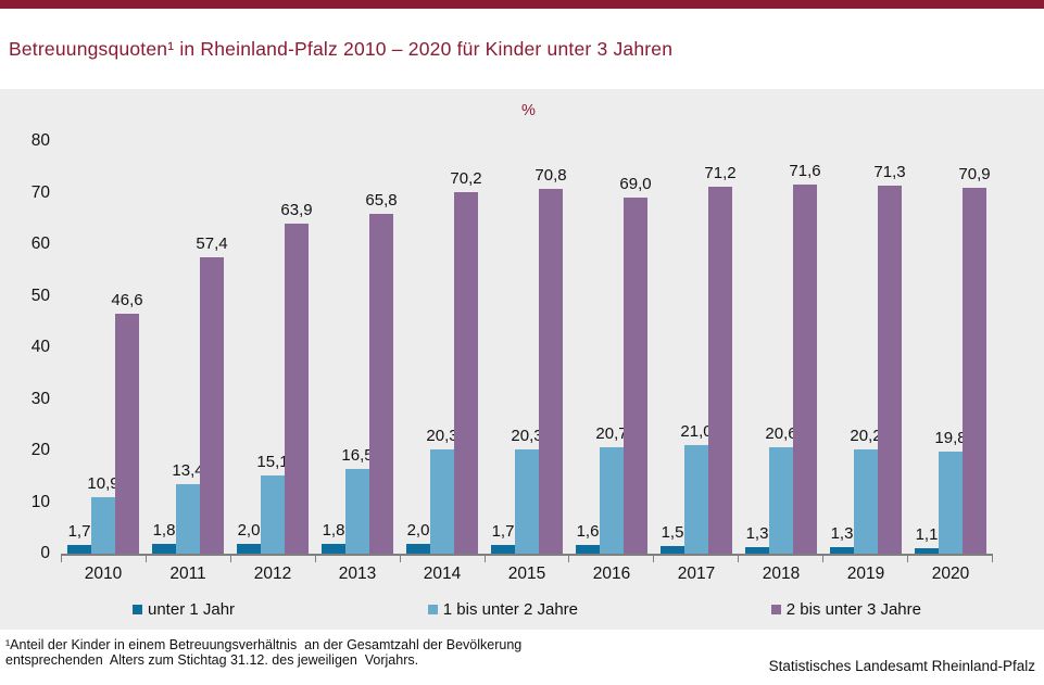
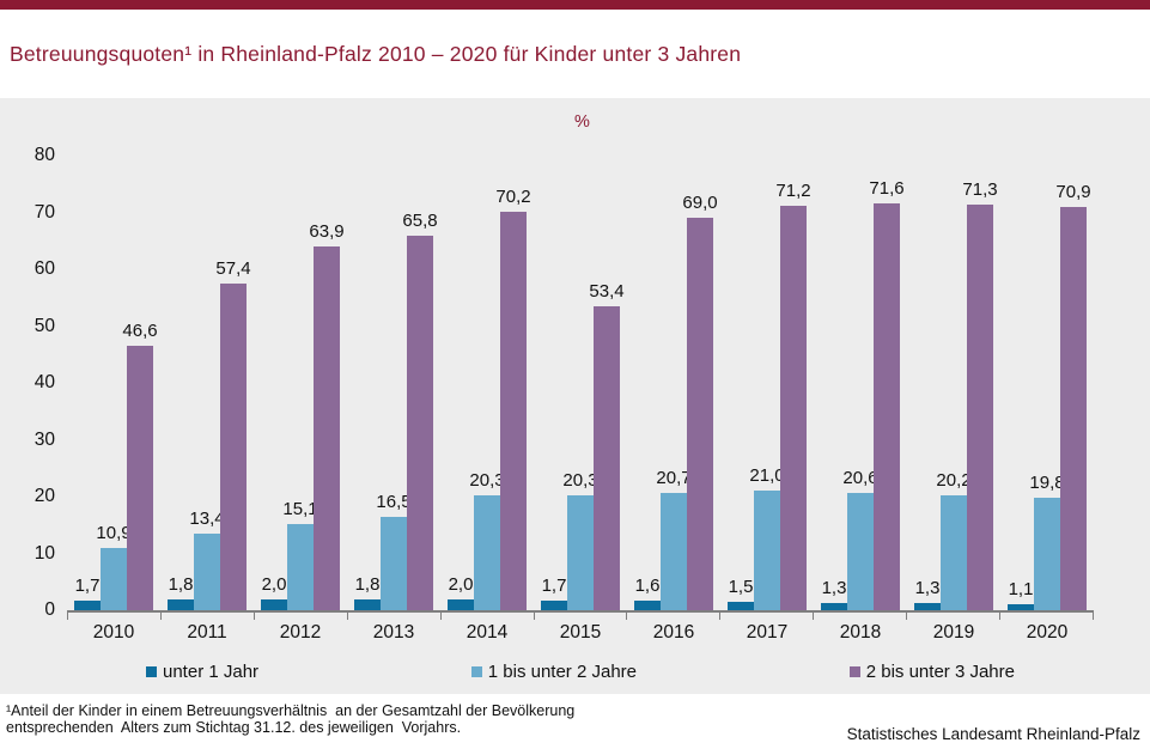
2 bis unter 3 Jahre/2015: 70,8 -> 53,4
